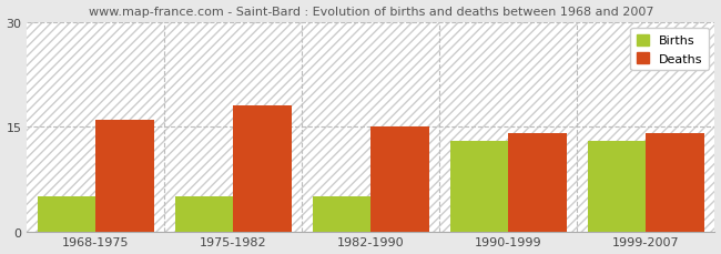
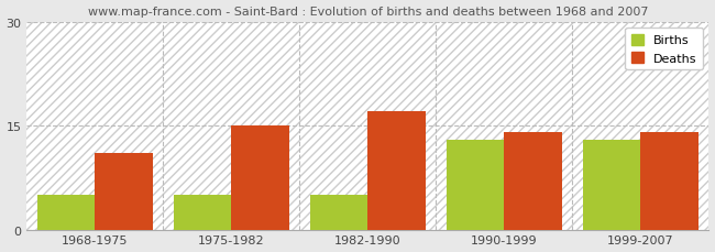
Deaths/1968-1975: 16 -> 11
Deaths/1975-1982: 18 -> 15
Deaths/1982-1990: 15 -> 17
